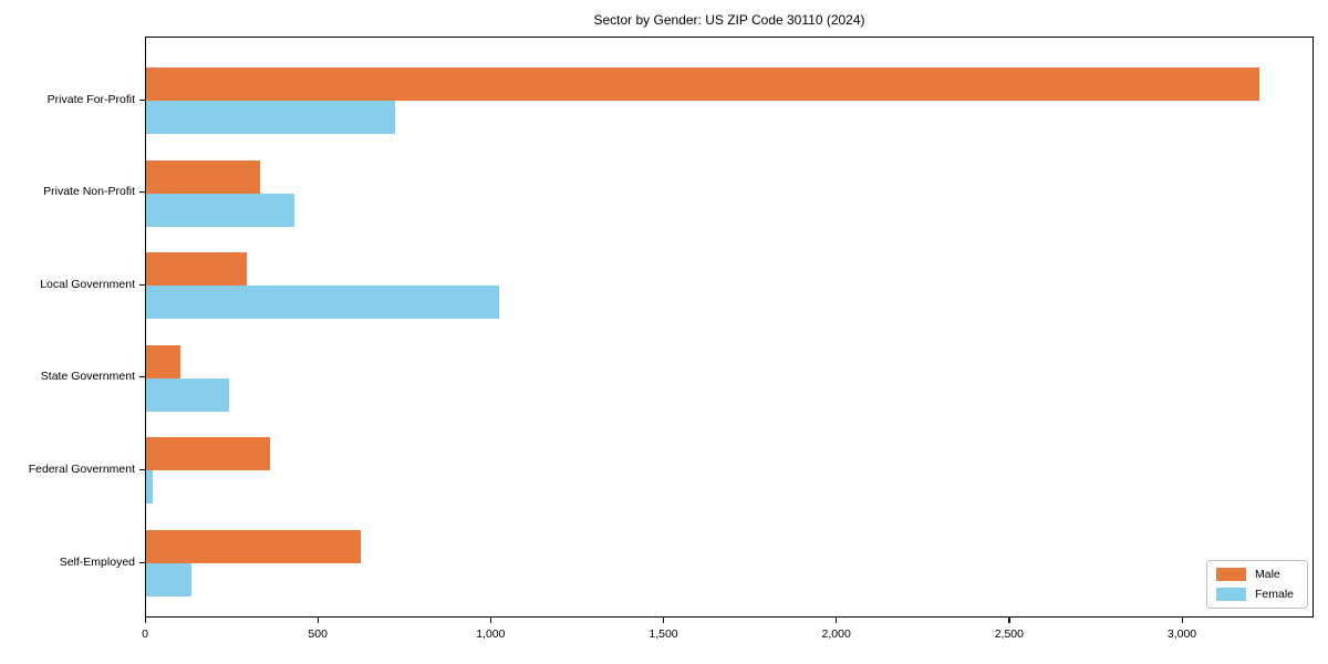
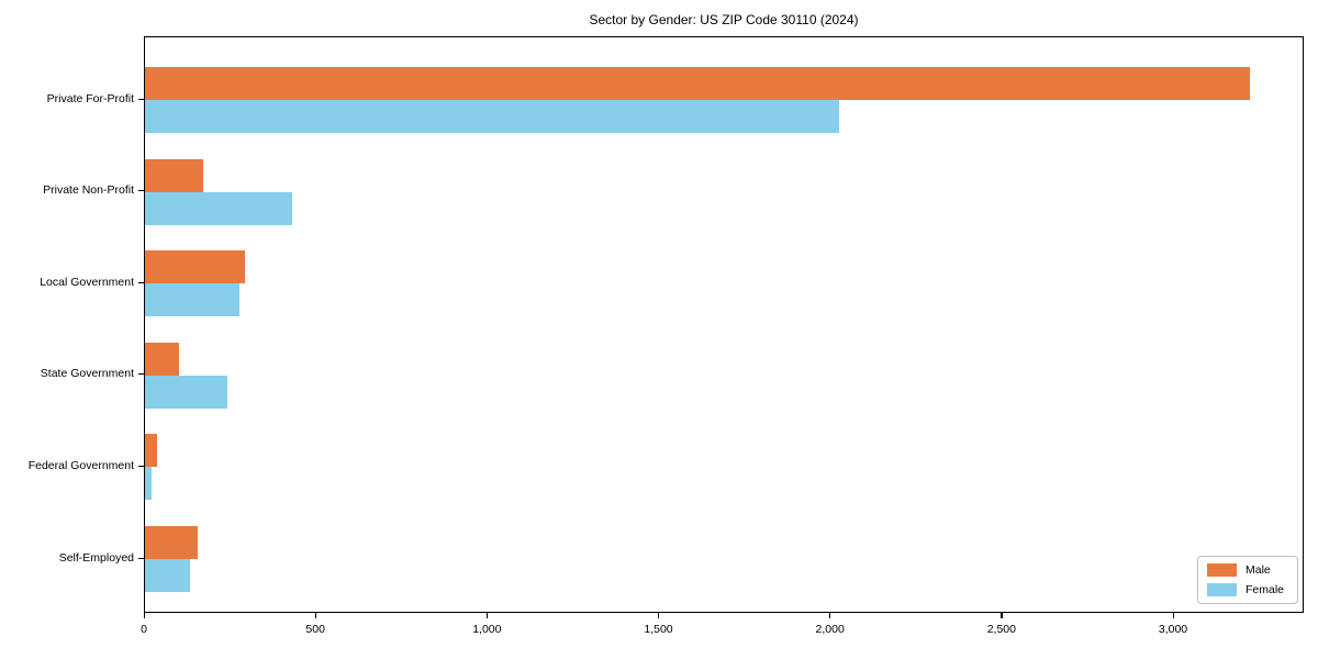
Female/Private For-Profit: 720 -> 2020
Male/Private Non-Profit: 330 -> 170
Female/Local Government: 1020 -> 280
Male/Federal Government: 360 -> 40
Male/Self-Employed: 620 -> 160
